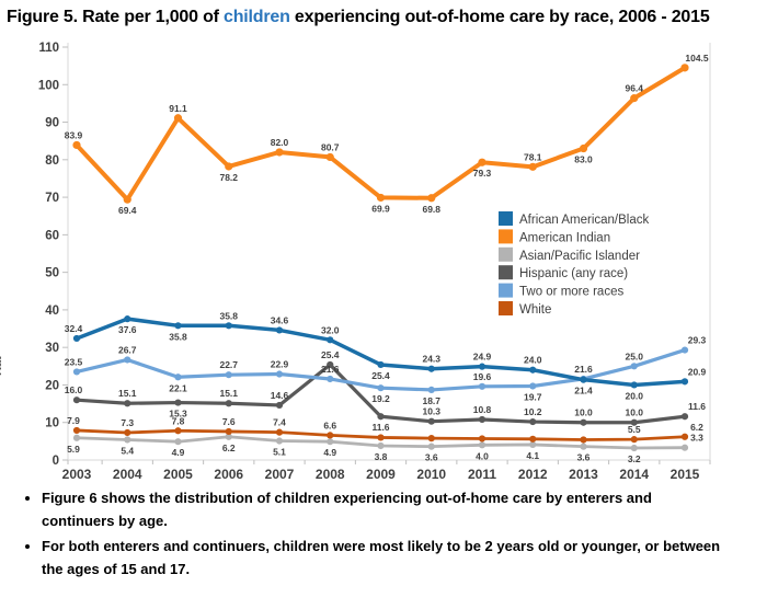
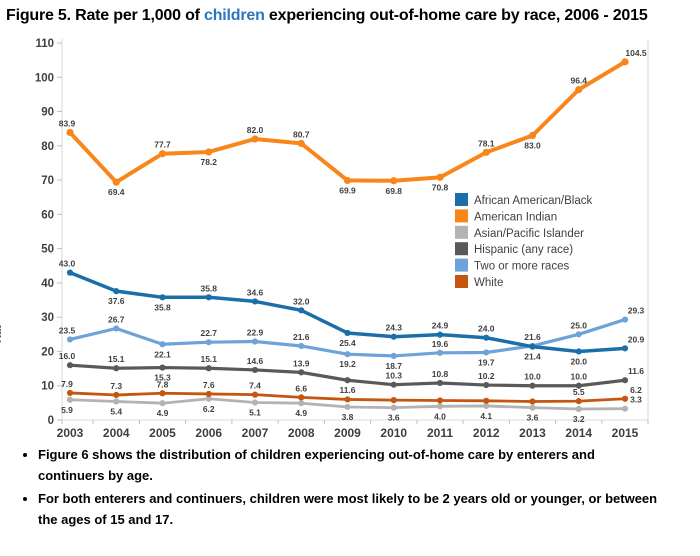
African American/Black/2003: 32.4 -> 43.0
American Indian/2005: 91.1 -> 77.7
Hispanic (any race)/2008: 25.4 -> 13.9
American Indian/2011: 79.3 -> 70.8
